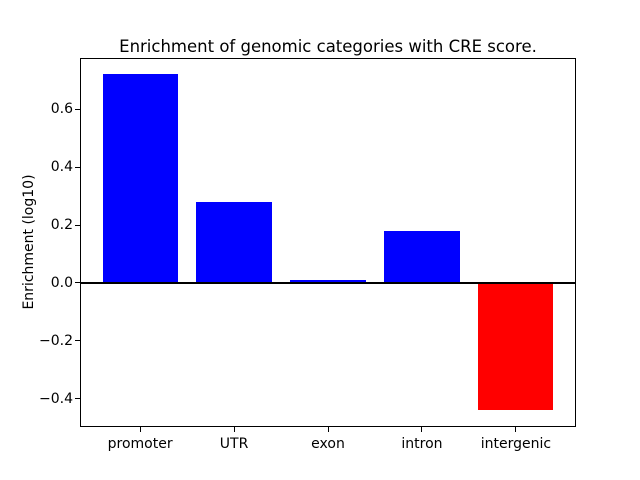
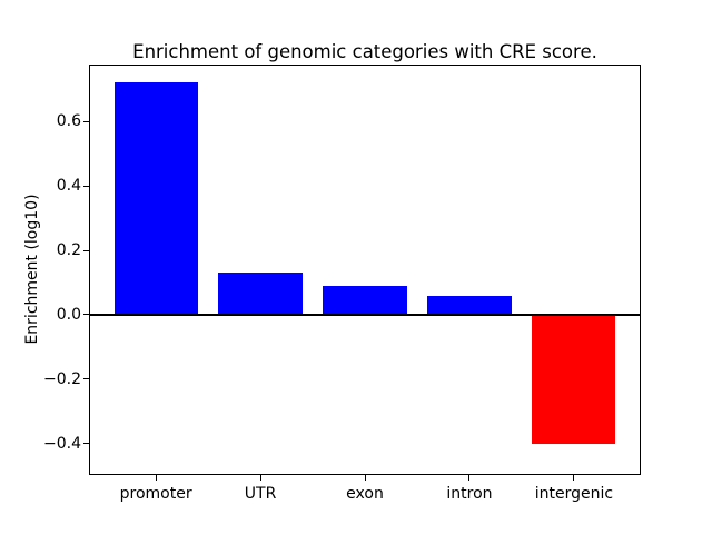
UTR: 0.28 -> 0.13
exon: 0.01 -> 0.09
intron: 0.18 -> 0.06
intergenic: -0.44 -> -0.40
